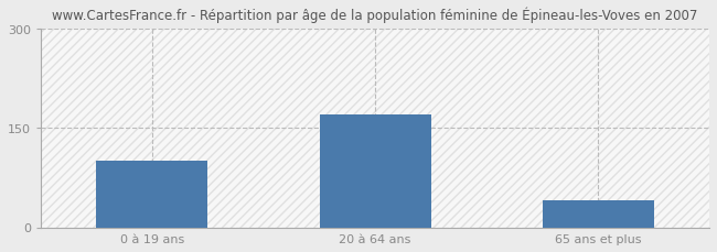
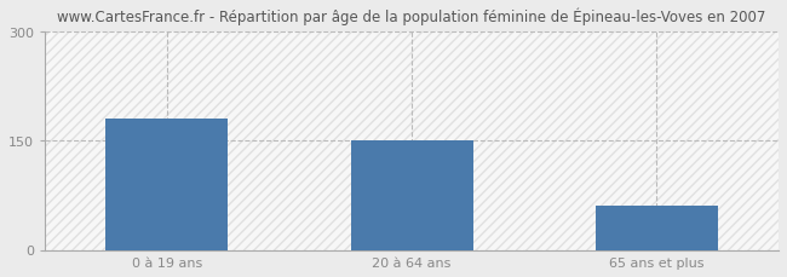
0 à 19 ans: 100 -> 180
20 à 64 ans: 170 -> 150
65 ans et plus: 40 -> 60
